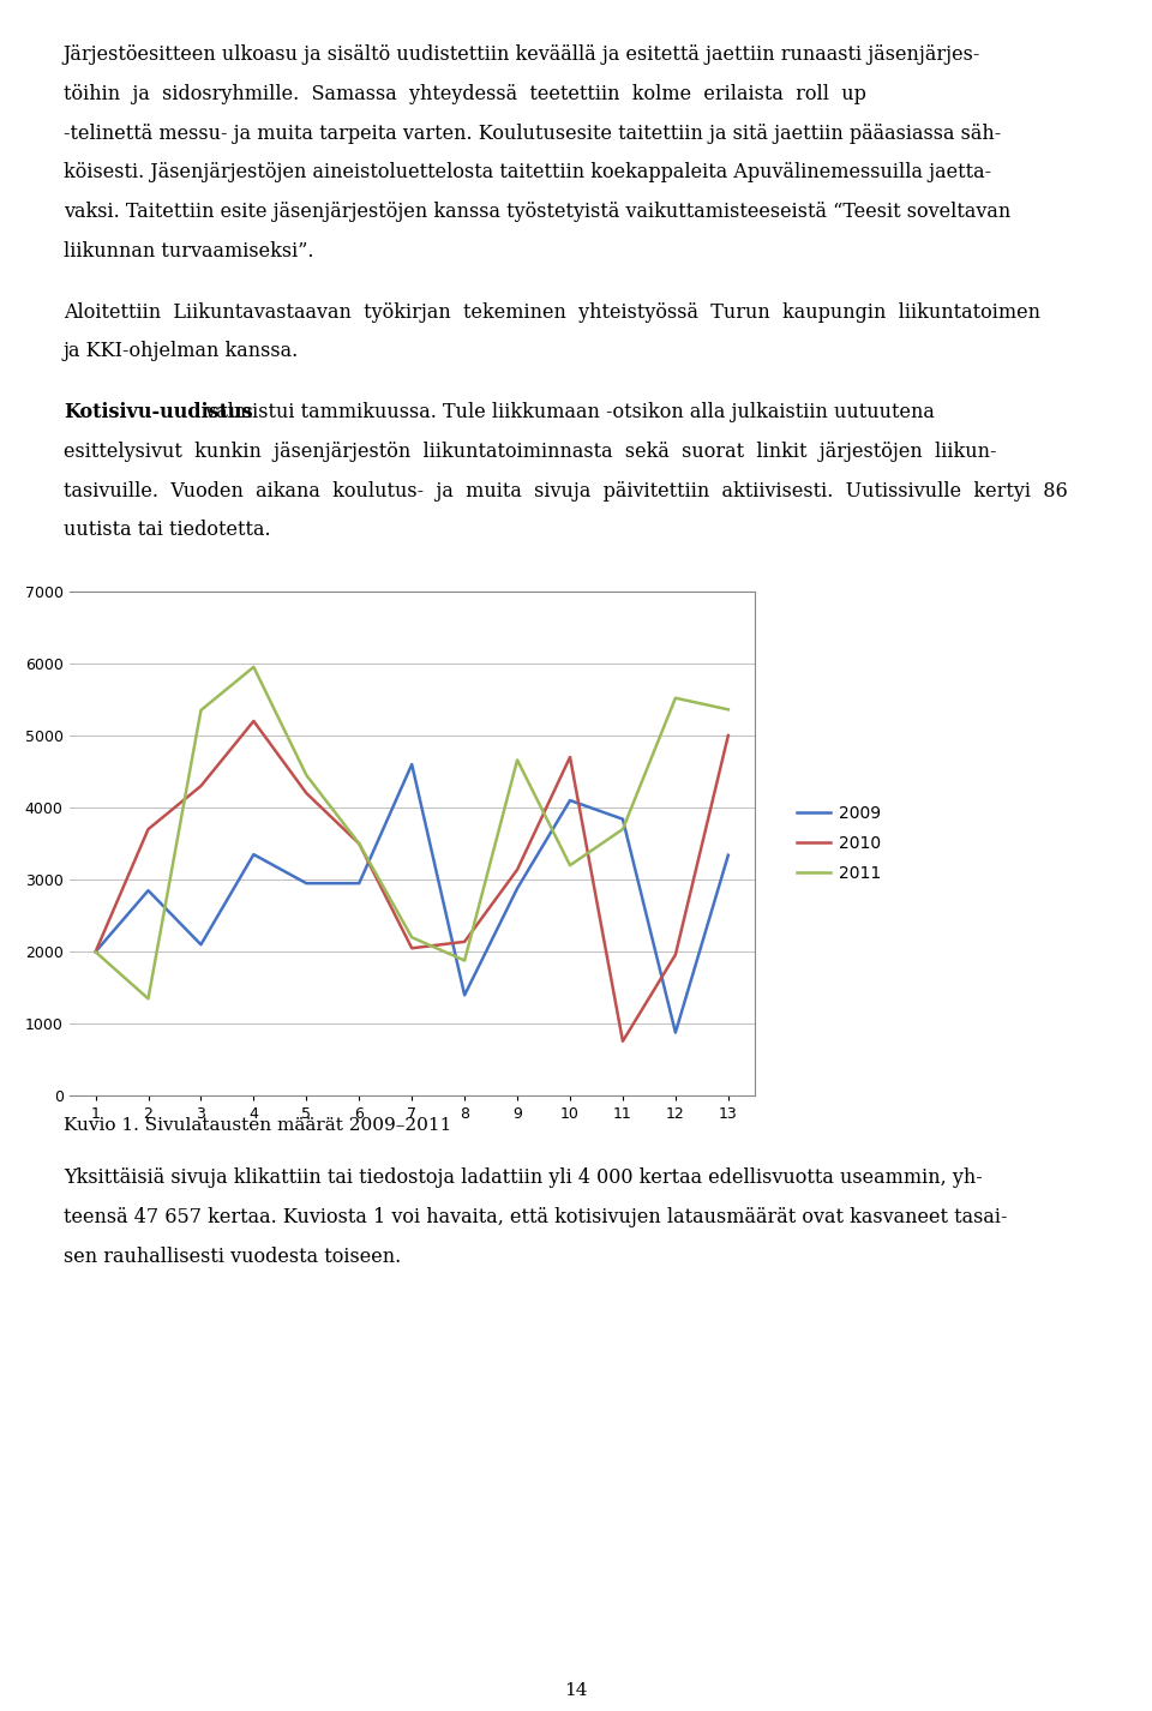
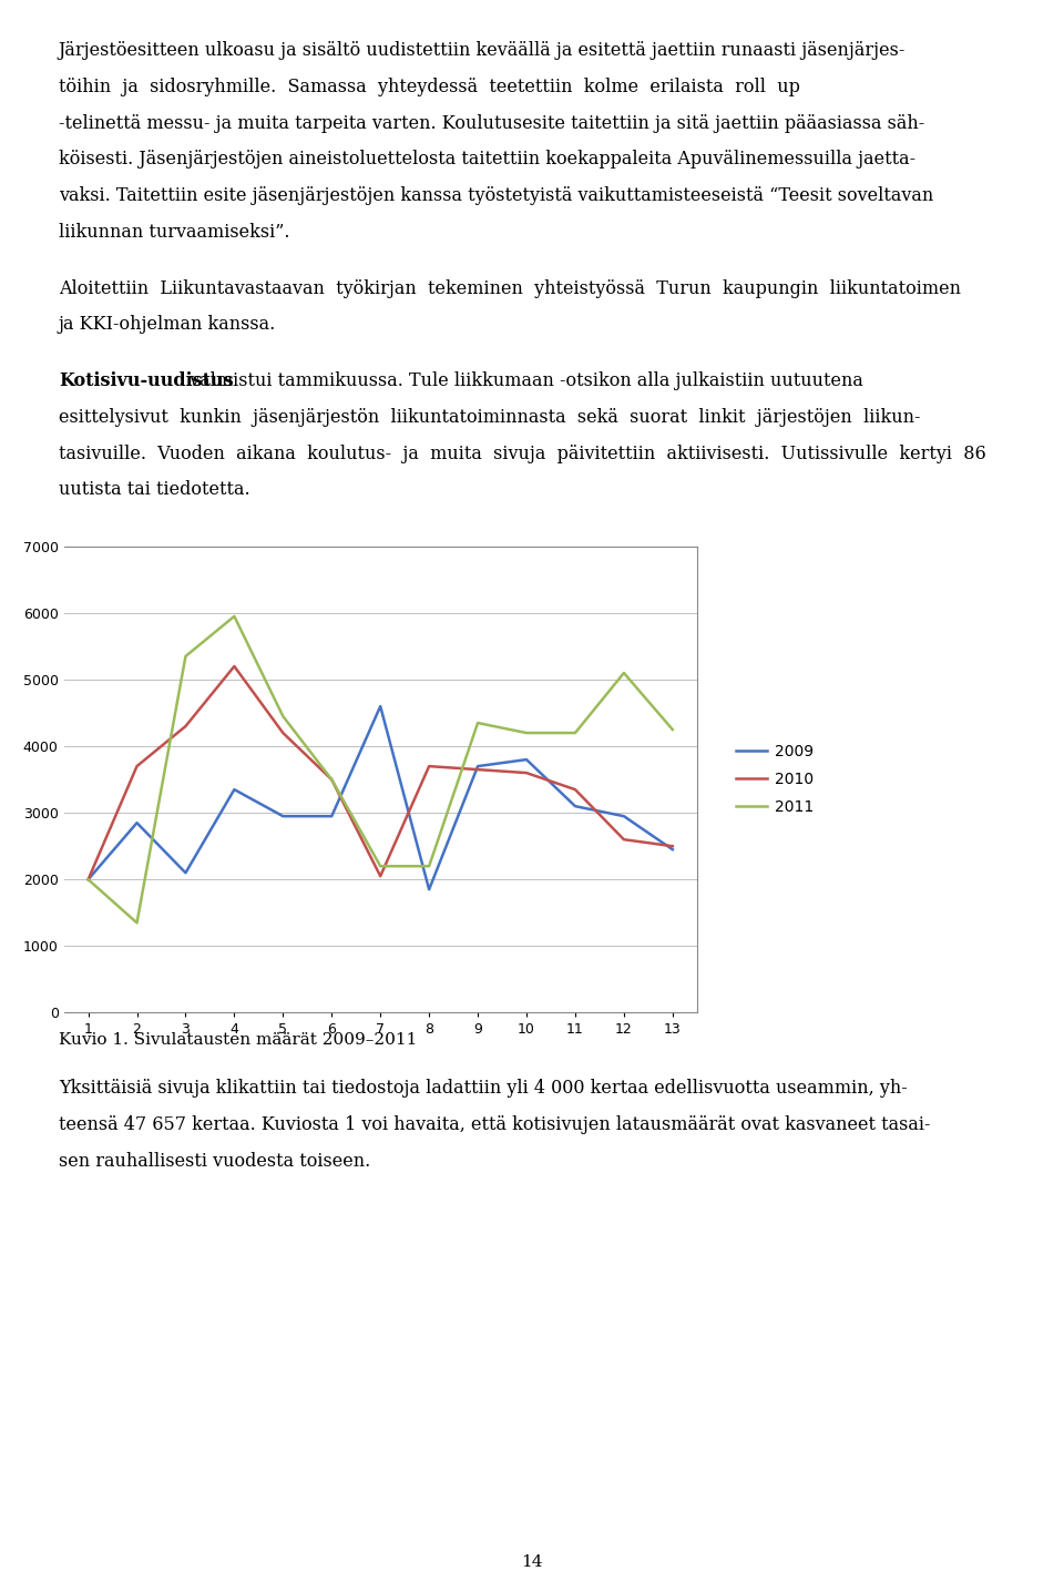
2009/8: 1400 -> 1850
2010/8: 2140 -> 3700
2011/8: 1880 -> 2200
2009/9: 2880 -> 3700
2010/9: 3140 -> 3650
2011/9: 4660 -> 4350
2009/10: 4100 -> 3800
2010/10: 4700 -> 3600
2011/10: 3200 -> 4200
2009/11: 3840 -> 3100
2010/11: 760 -> 3350
2011/11: 3700 -> 4200
2009/12: 880 -> 2950
2010/12: 1960 -> 2600
2011/12: 5520 -> 5100
2009/13: 3340 -> 2450
2010/13: 5000 -> 2500
2011/13: 5360 -> 4250
